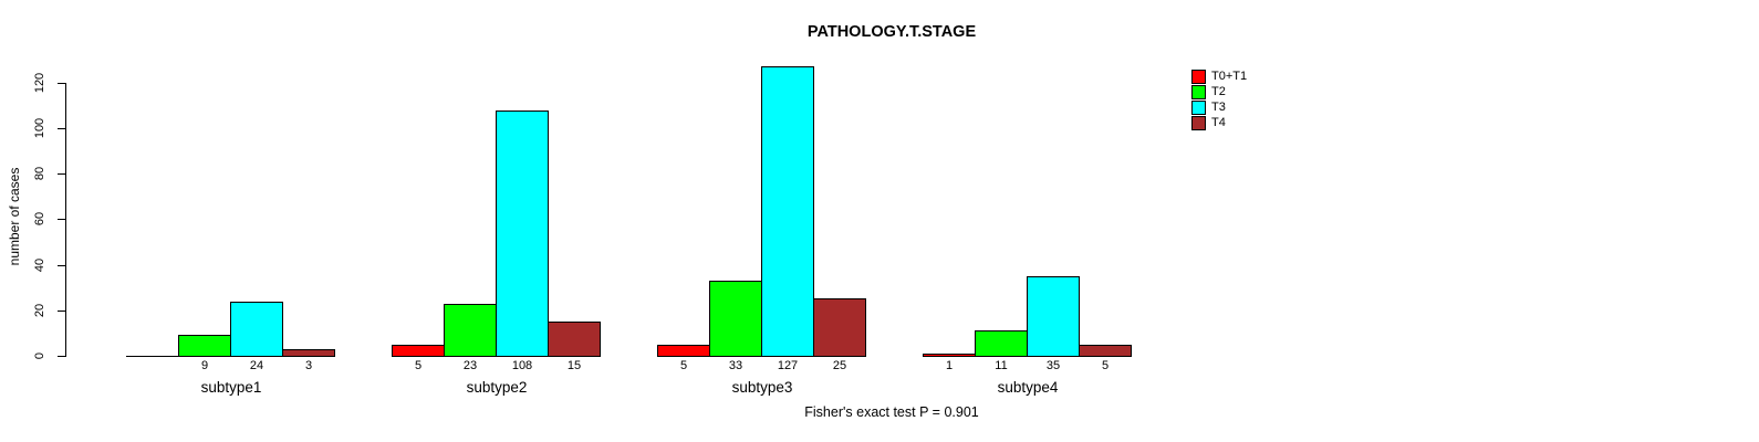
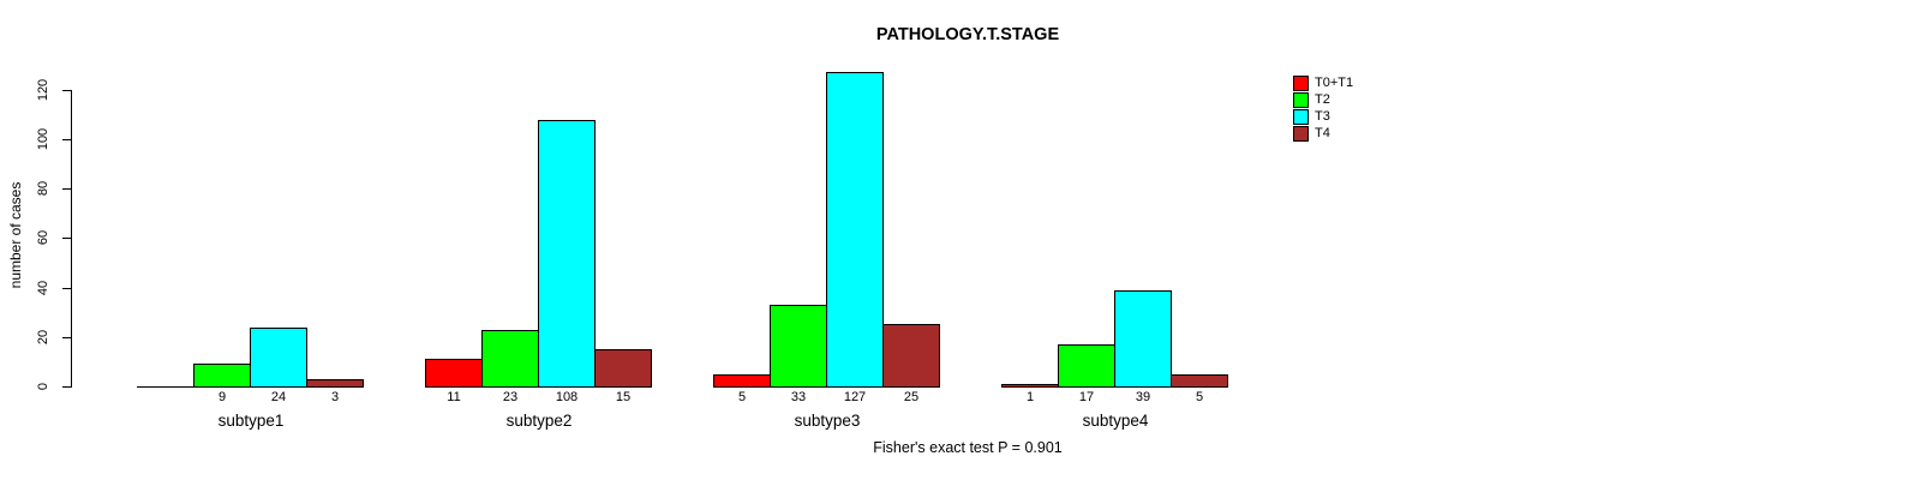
T0+T1/subtype2: 5 -> 11
T2/subtype4: 11 -> 17
T3/subtype4: 35 -> 39
